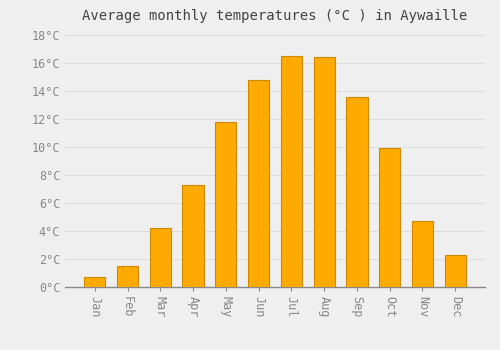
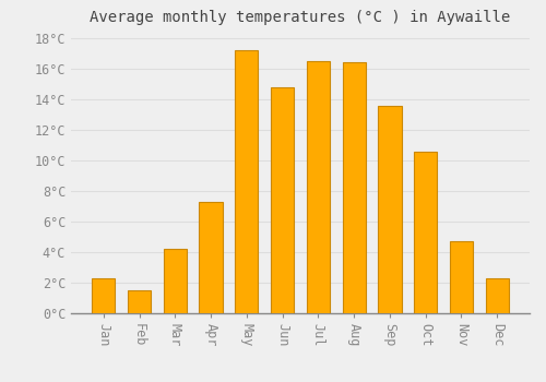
Jan: 0.7°C -> 2.3°C
May: 11.8°C -> 17.2°C
Oct: 9.9°C -> 10.6°C
